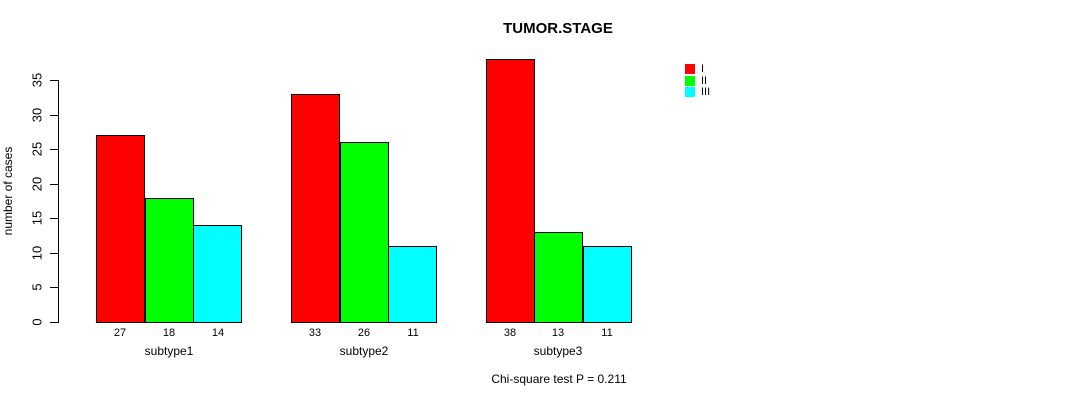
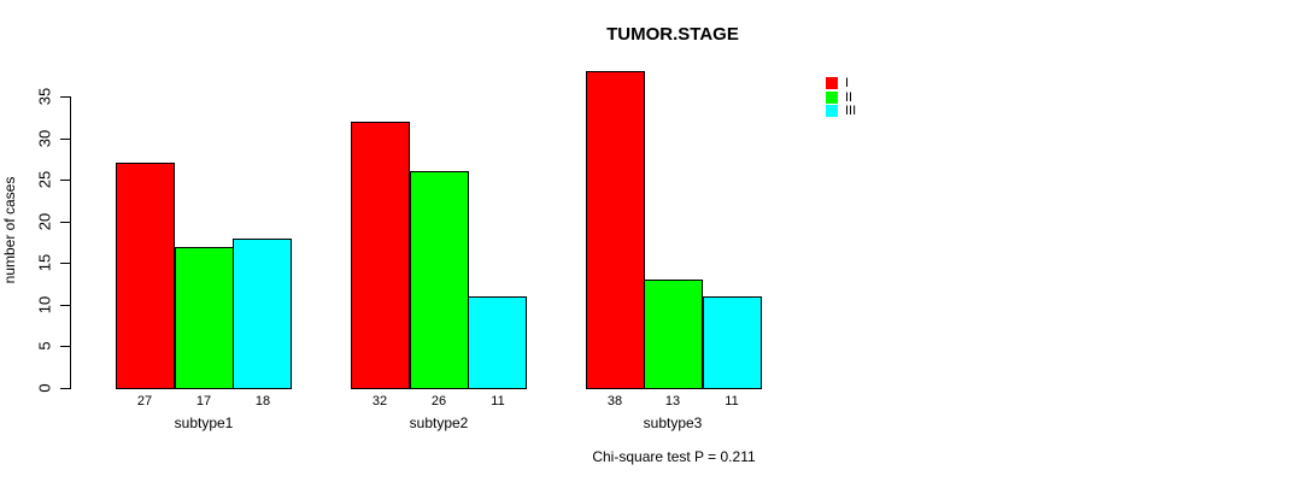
II/subtype1: 18 -> 17
III/subtype1: 14 -> 18
I/subtype2: 33 -> 32
